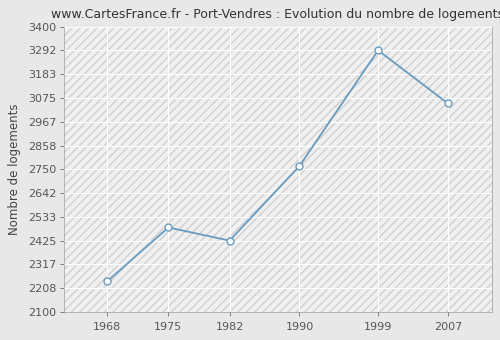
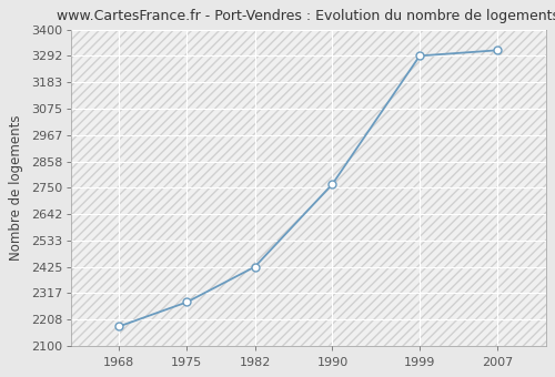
1968: 2240 -> 2180
1975: 2485 -> 2280
2007: 3050 -> 3315
